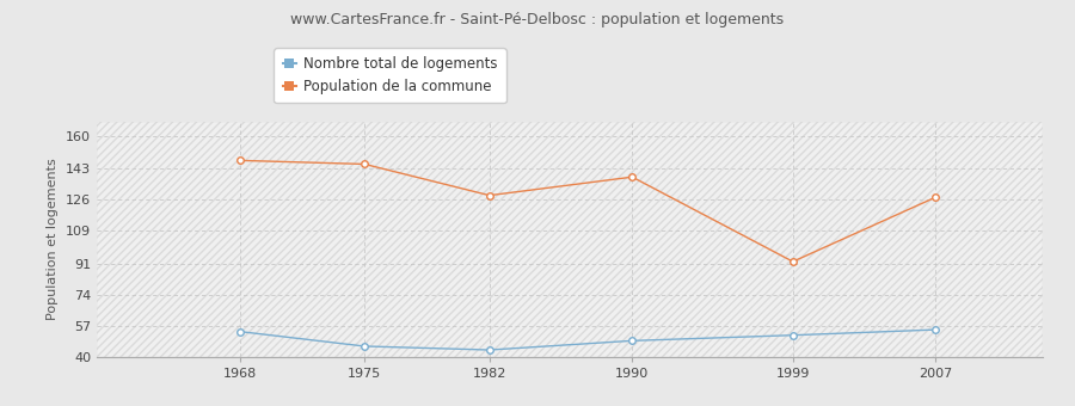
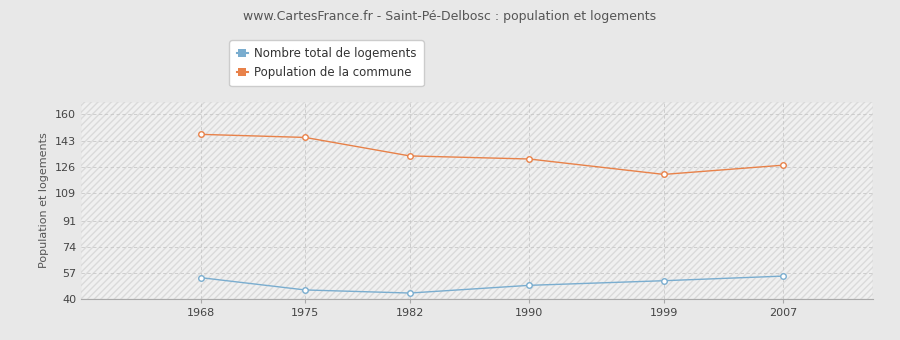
Population de la commune/1982: 128 -> 133
Population de la commune/1990: 138 -> 131
Population de la commune/1999: 92 -> 121
